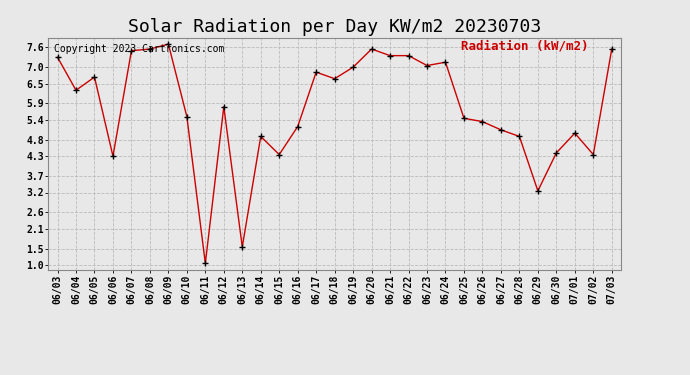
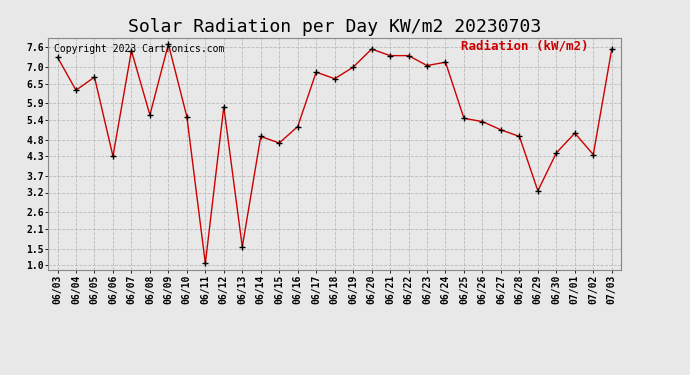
06/08: 7.55 -> 5.55
06/15: 4.35 -> 4.70
